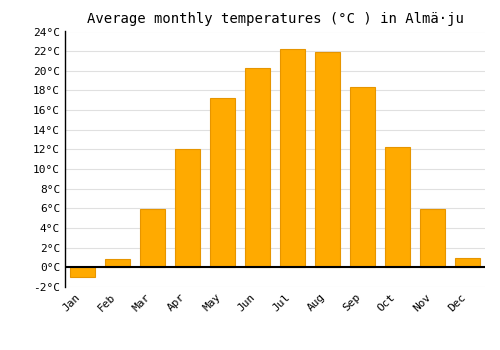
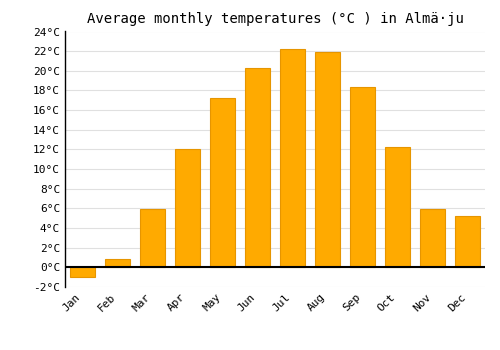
Dec: 1.0°C -> 5.2°C
